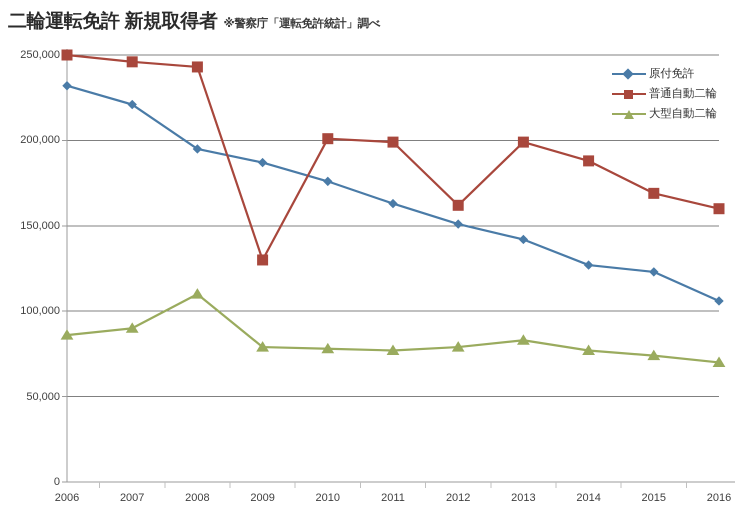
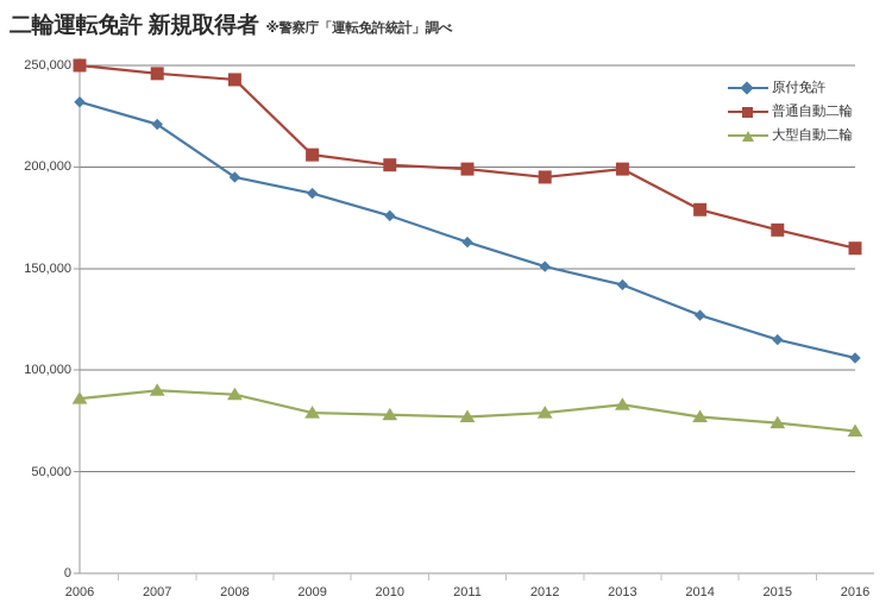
大型自動二輪/2008: 110000 -> 88000
普通自動二輪/2009: 130000 -> 206000
普通自動二輪/2012: 162000 -> 195000
普通自動二輪/2014: 188000 -> 179000
原付免許/2015: 123000 -> 115000
